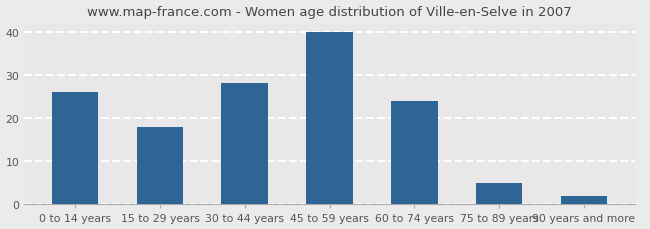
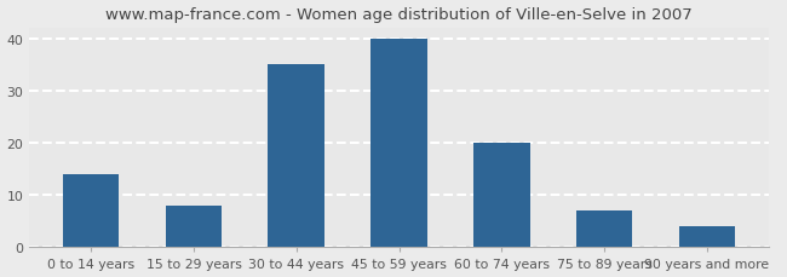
0 to 14 years: 26 -> 14
15 to 29 years: 18 -> 8
30 to 44 years: 28 -> 35
60 to 74 years: 24 -> 20
75 to 89 years: 5 -> 7
90 years and more: 2 -> 4
